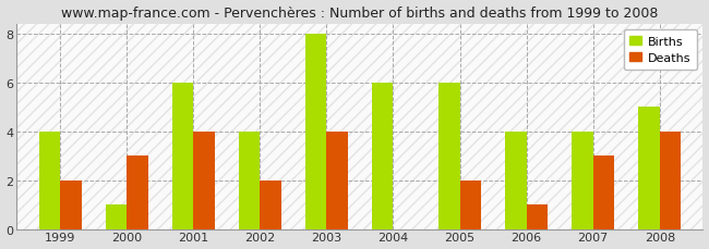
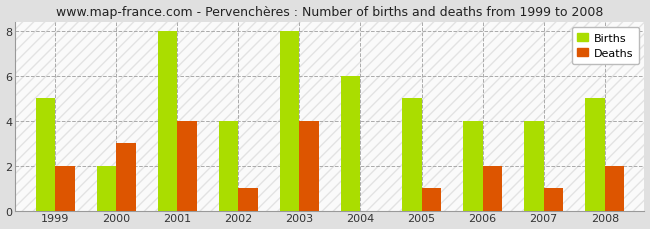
Births/1999: 4 -> 5
Births/2000: 1 -> 2
Births/2001: 6 -> 8
Deaths/2002: 2 -> 1
Births/2005: 6 -> 5
Deaths/2005: 2 -> 1
Deaths/2006: 1 -> 2
Deaths/2007: 3 -> 1
Deaths/2008: 4 -> 2
